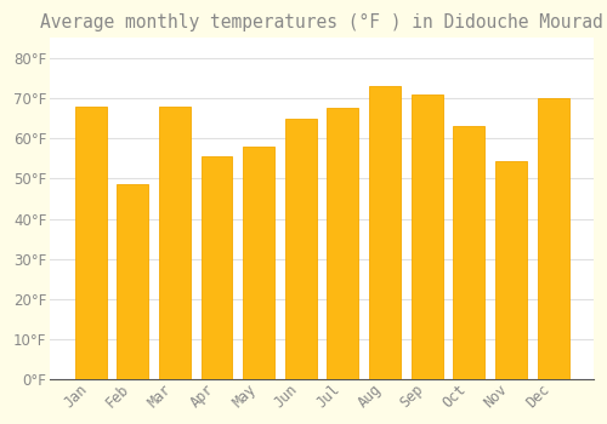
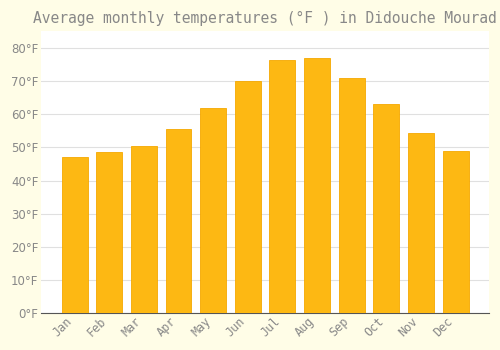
Jan: 68.0°F -> 47.0°F
Mar: 68.0°F -> 50.5°F
May: 58.0°F -> 62.0°F
Jun: 65.0°F -> 70.0°F
Jul: 67.5°F -> 76.5°F
Aug: 73.0°F -> 77.0°F
Dec: 70.0°F -> 49.0°F
